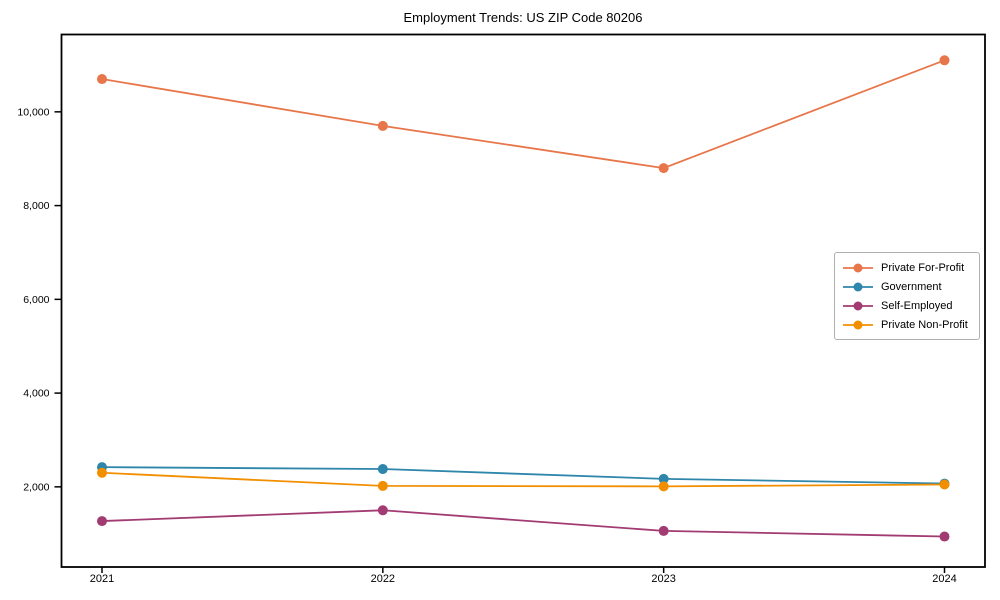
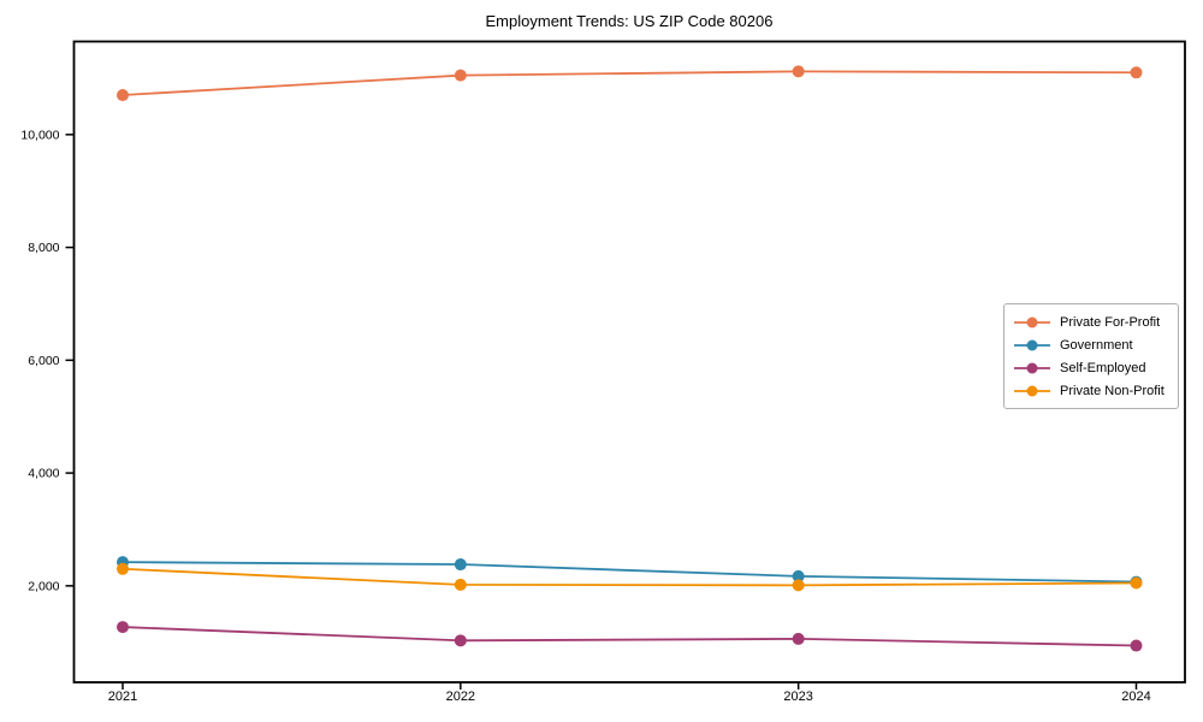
Private For-Profit/2022: 9700 -> 11000
Self-Employed/2022: 1500 -> 1000
Private For-Profit/2023: 8800 -> 11100
